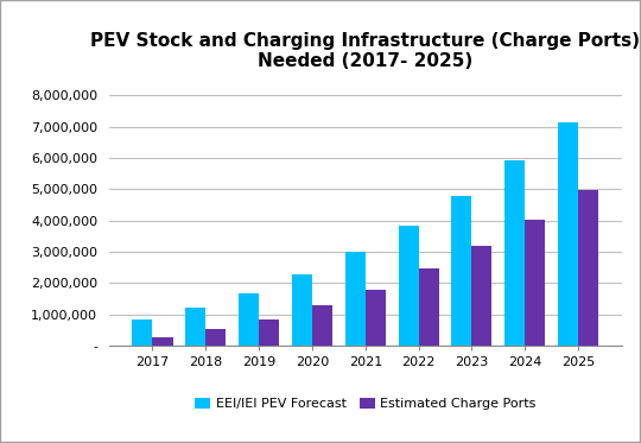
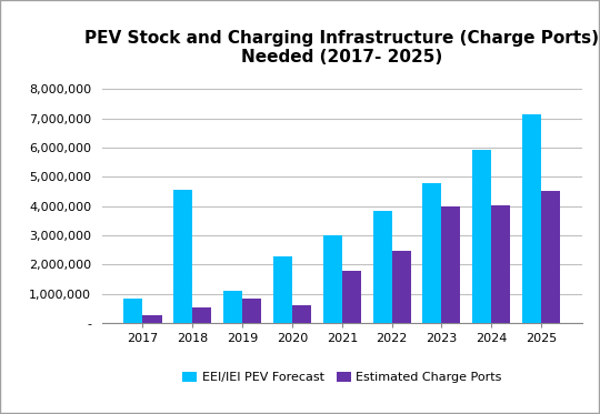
EEI/IEI PEV Forecast/2018: 1,230,000 -> 4,550,000
EEI/IEI PEV Forecast/2019: 1,660,000 -> 1,100,000
Estimated Charge Ports/2020: 1,300,000 -> 600,000
Estimated Charge Ports/2023: 3,200,000 -> 4,000,000
Estimated Charge Ports/2025: 4,970,000 -> 4,500,000
